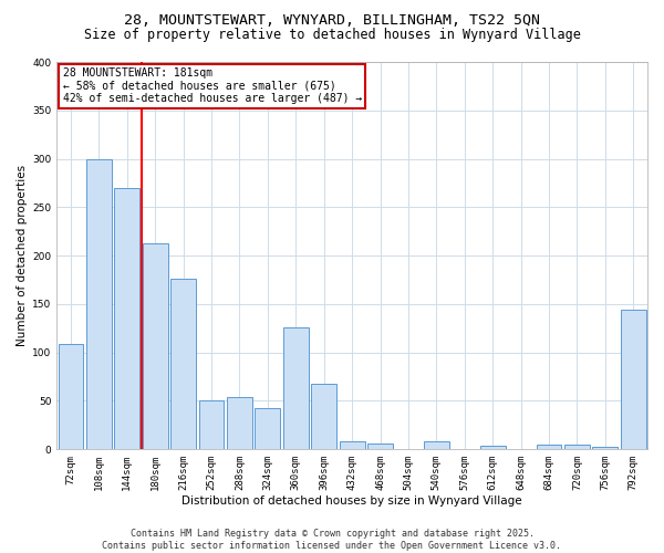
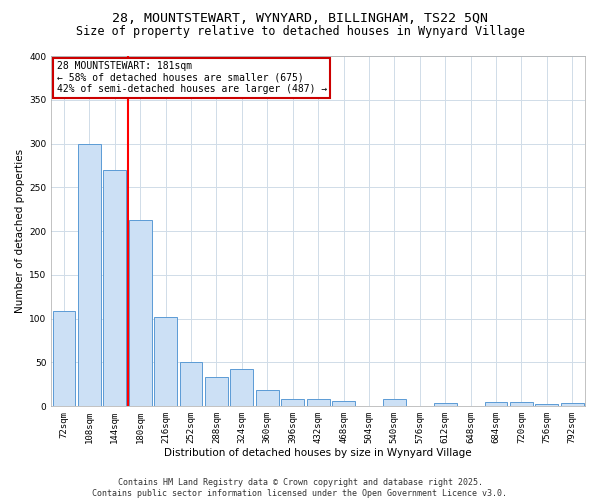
216sqm: 176 -> 102
288sqm: 54 -> 33
360sqm: 126 -> 18
396sqm: 68 -> 8
792sqm: 144 -> 4
